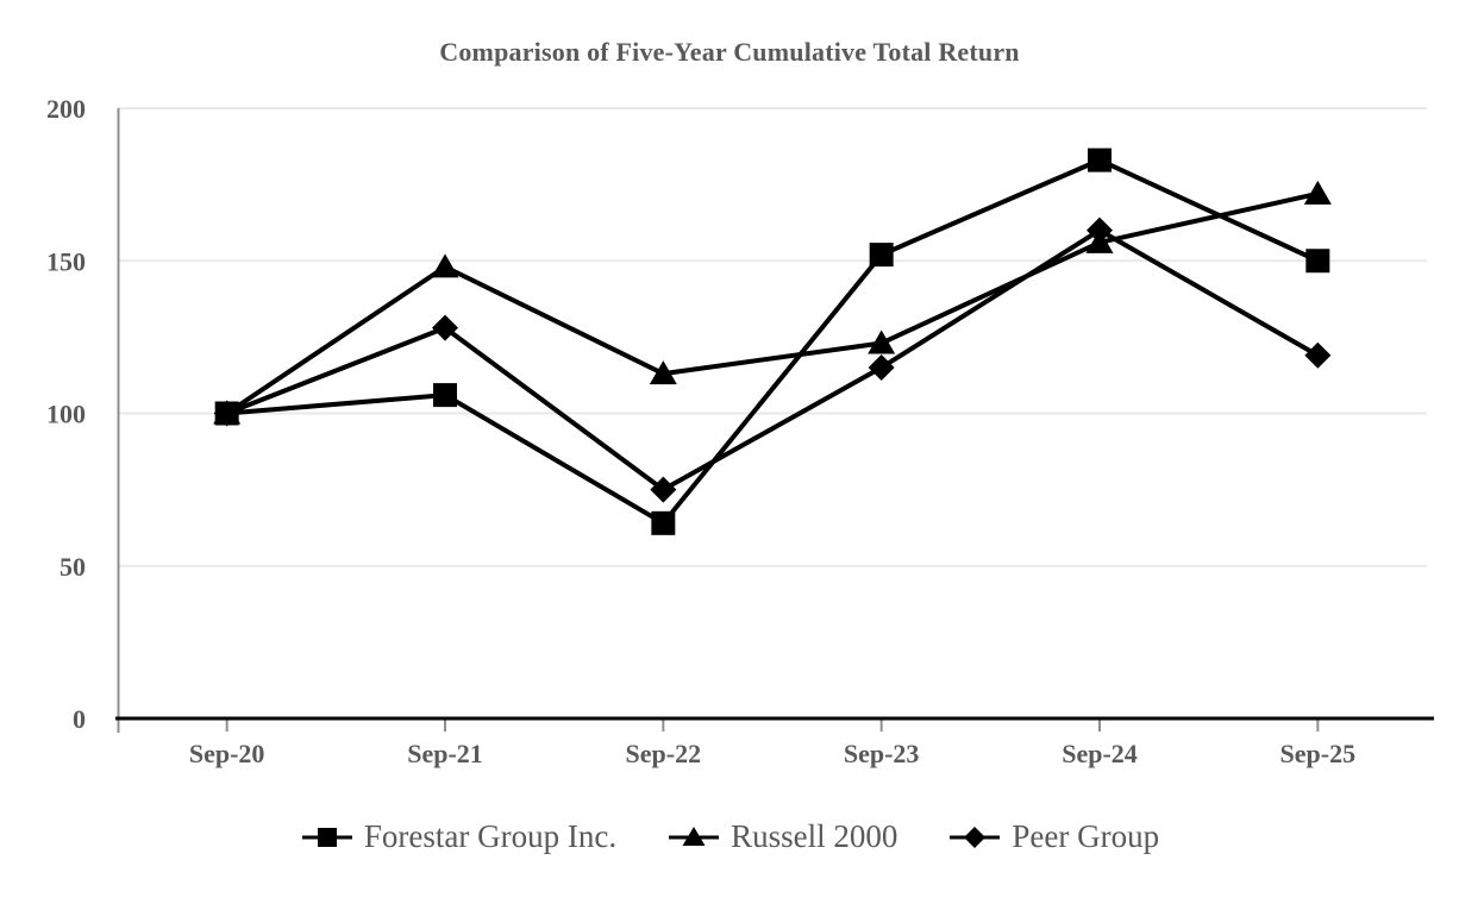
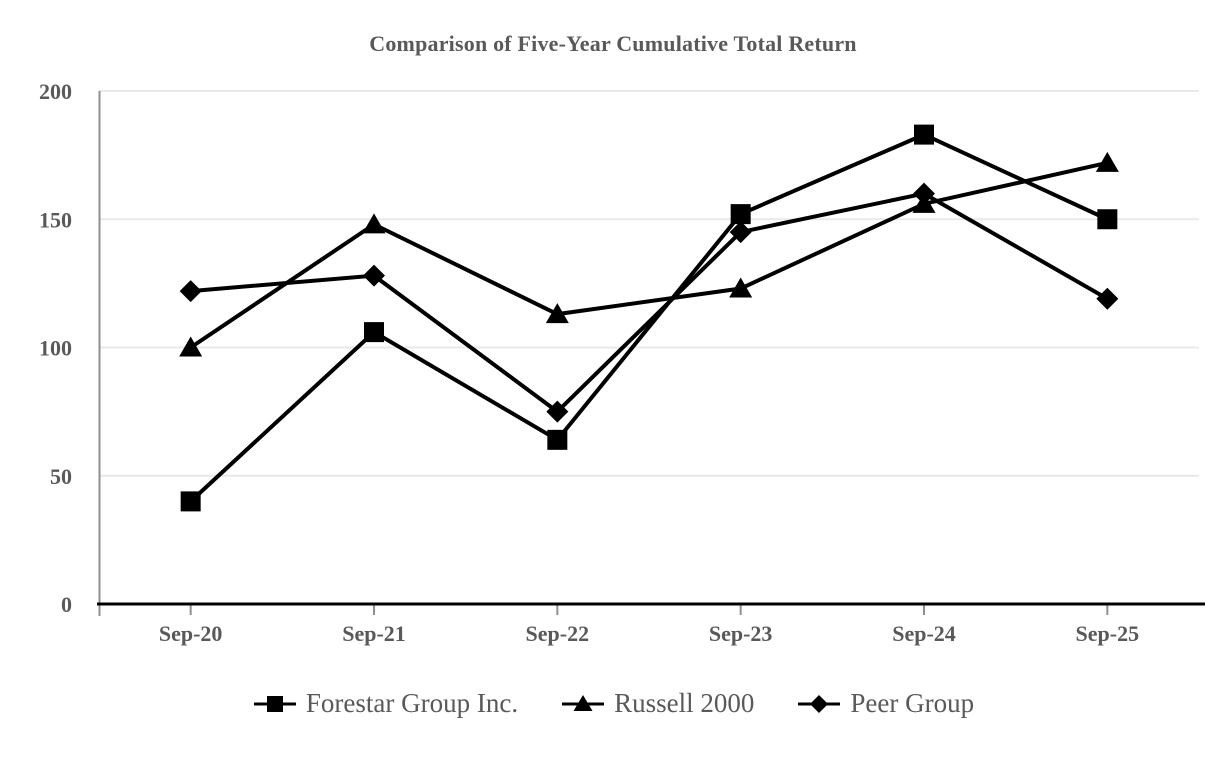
Forestar Group Inc./Sep-20: 100 -> 40
Peer Group/Sep-20: 100 -> 122
Peer Group/Sep-23: 115 -> 145
